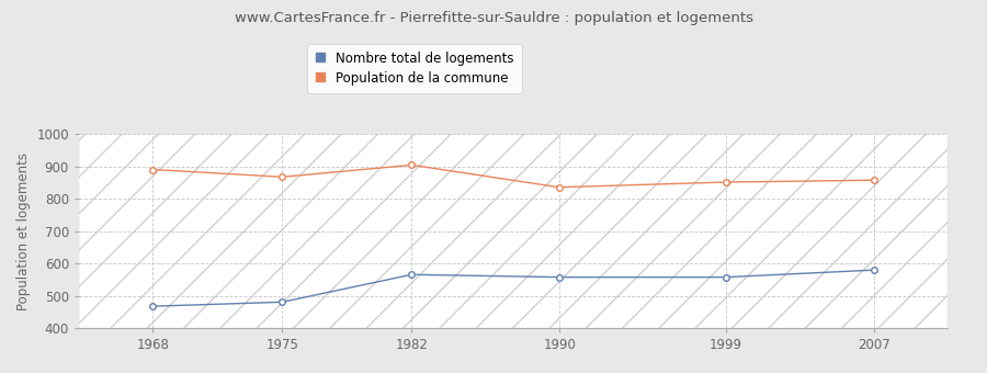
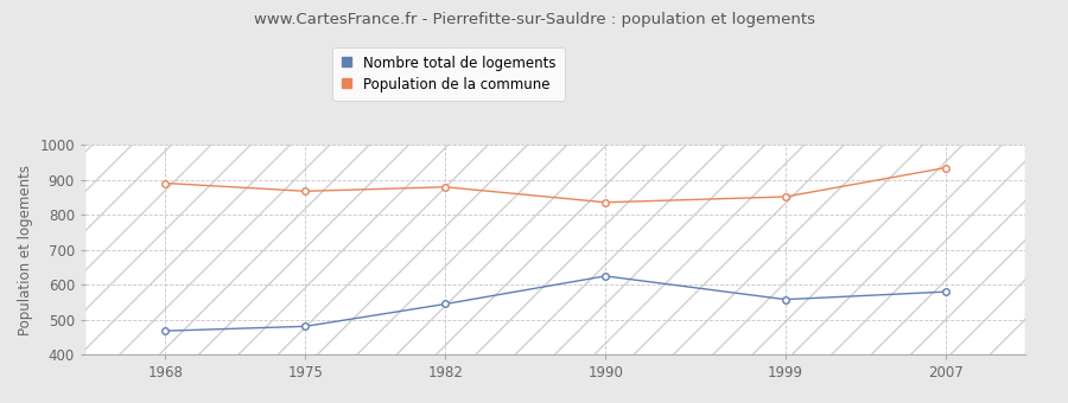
Nombre total de logements/1982: 566 -> 545
Population de la commune/1982: 905 -> 880
Nombre total de logements/1990: 558 -> 625
Population de la commune/2007: 858 -> 935
